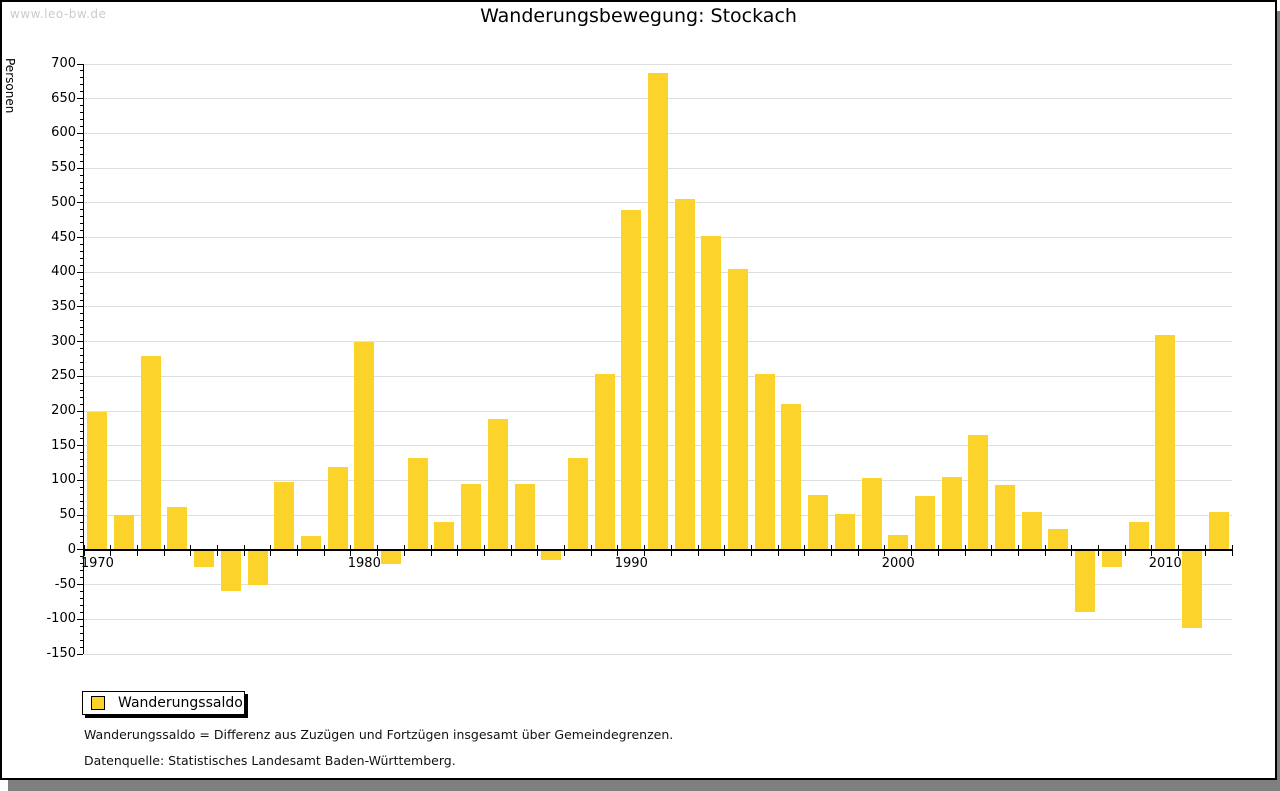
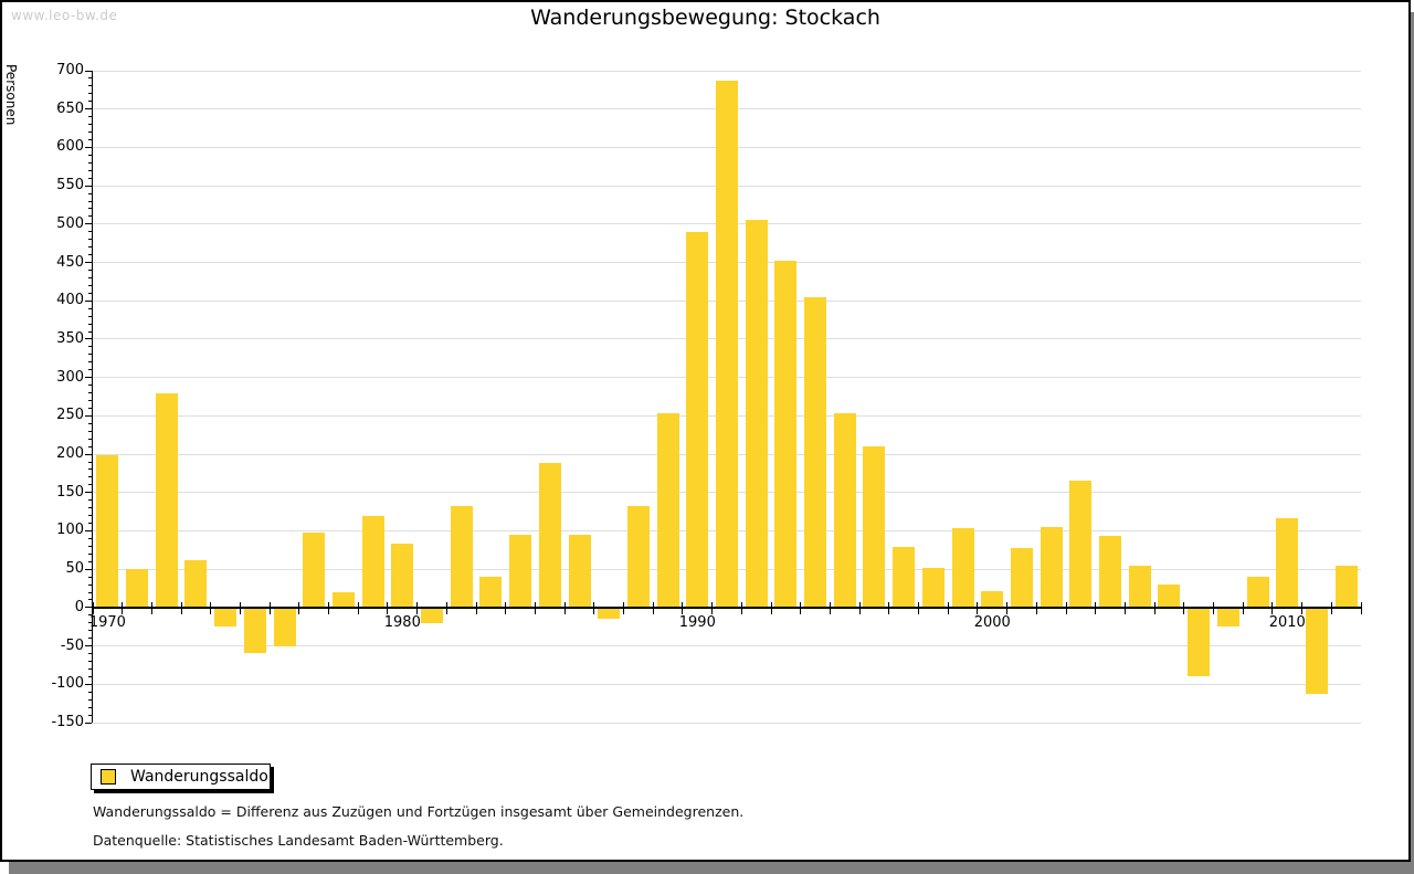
1980: 300 -> 80
2010: 310 -> 120
